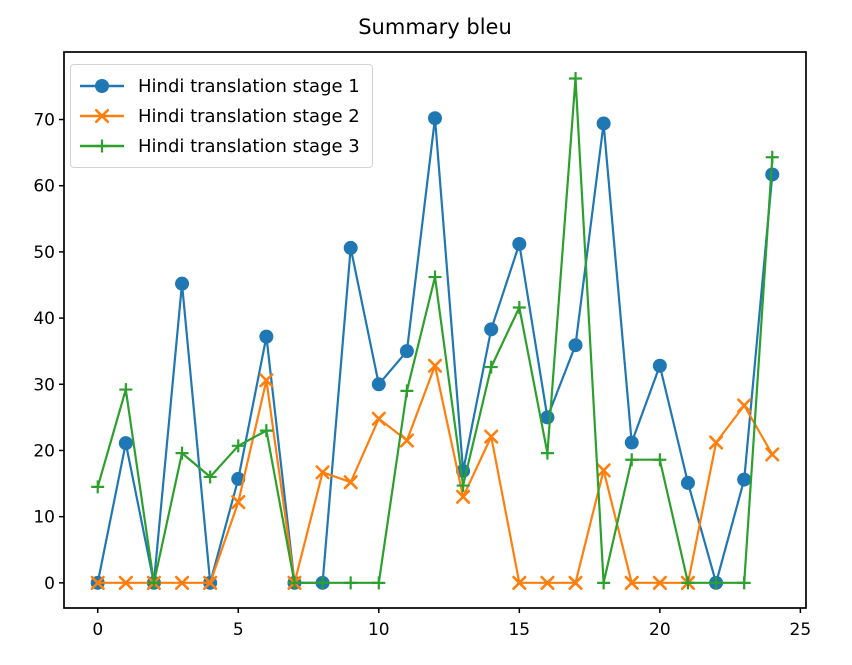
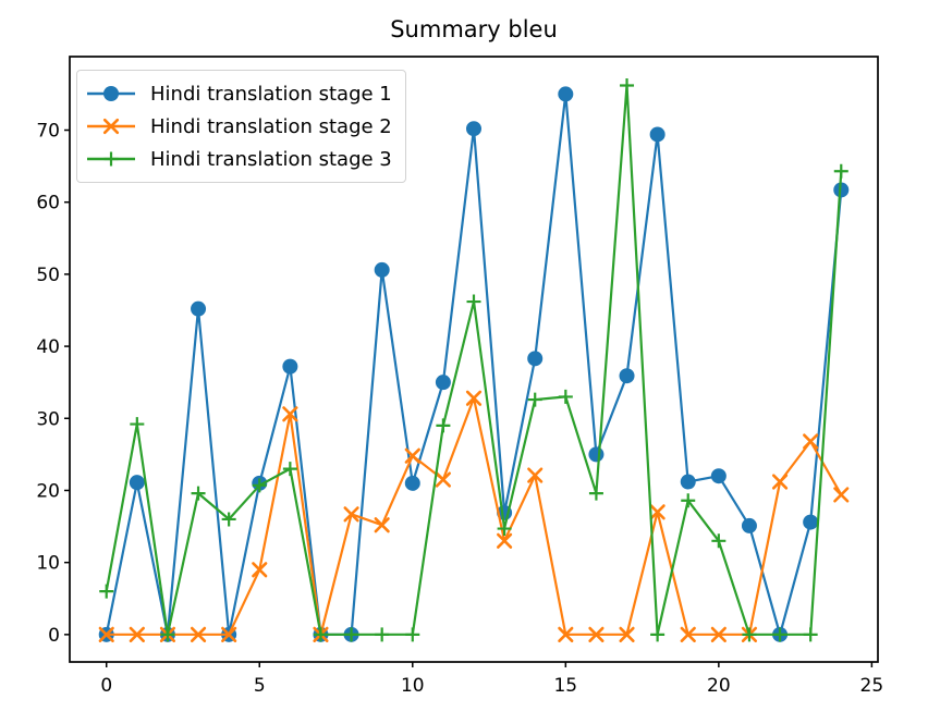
Hindi translation stage 3/0: 14 -> 6
Hindi translation stage 1/5: 16 -> 21
Hindi translation stage 2/5: 12 -> 9
Hindi translation stage 1/10: 30 -> 21
Hindi translation stage 1/15: 51 -> 75
Hindi translation stage 3/15: 42 -> 33
Hindi translation stage 1/20: 33 -> 22
Hindi translation stage 3/20: 19 -> 13
